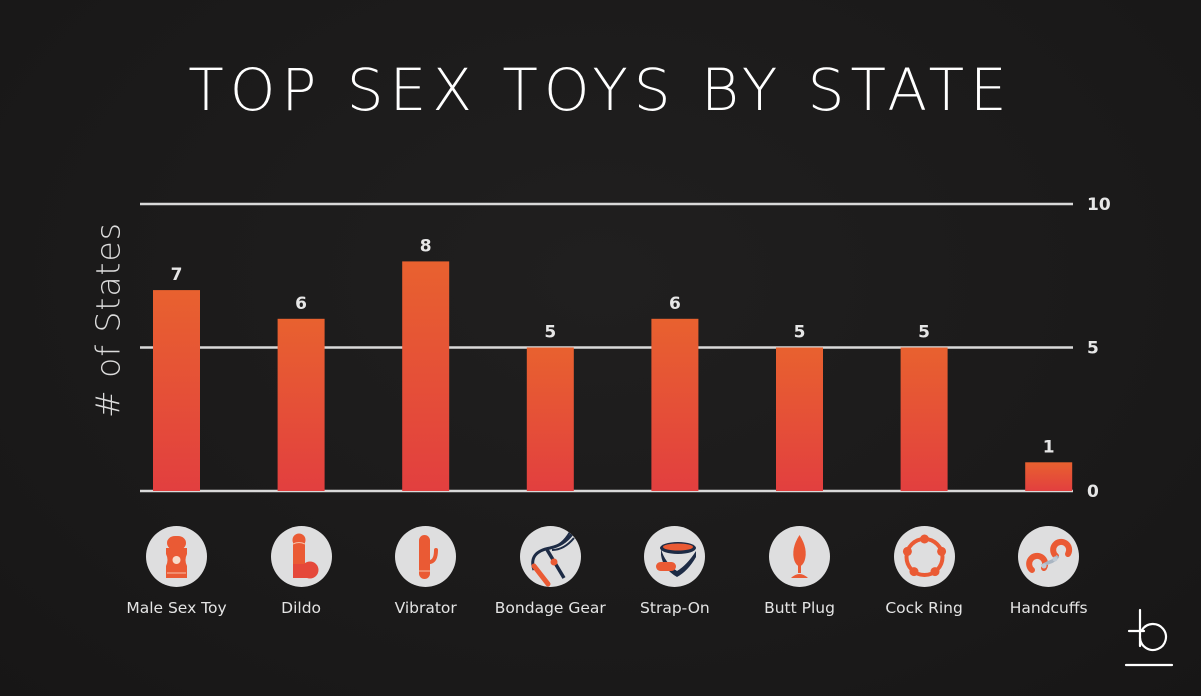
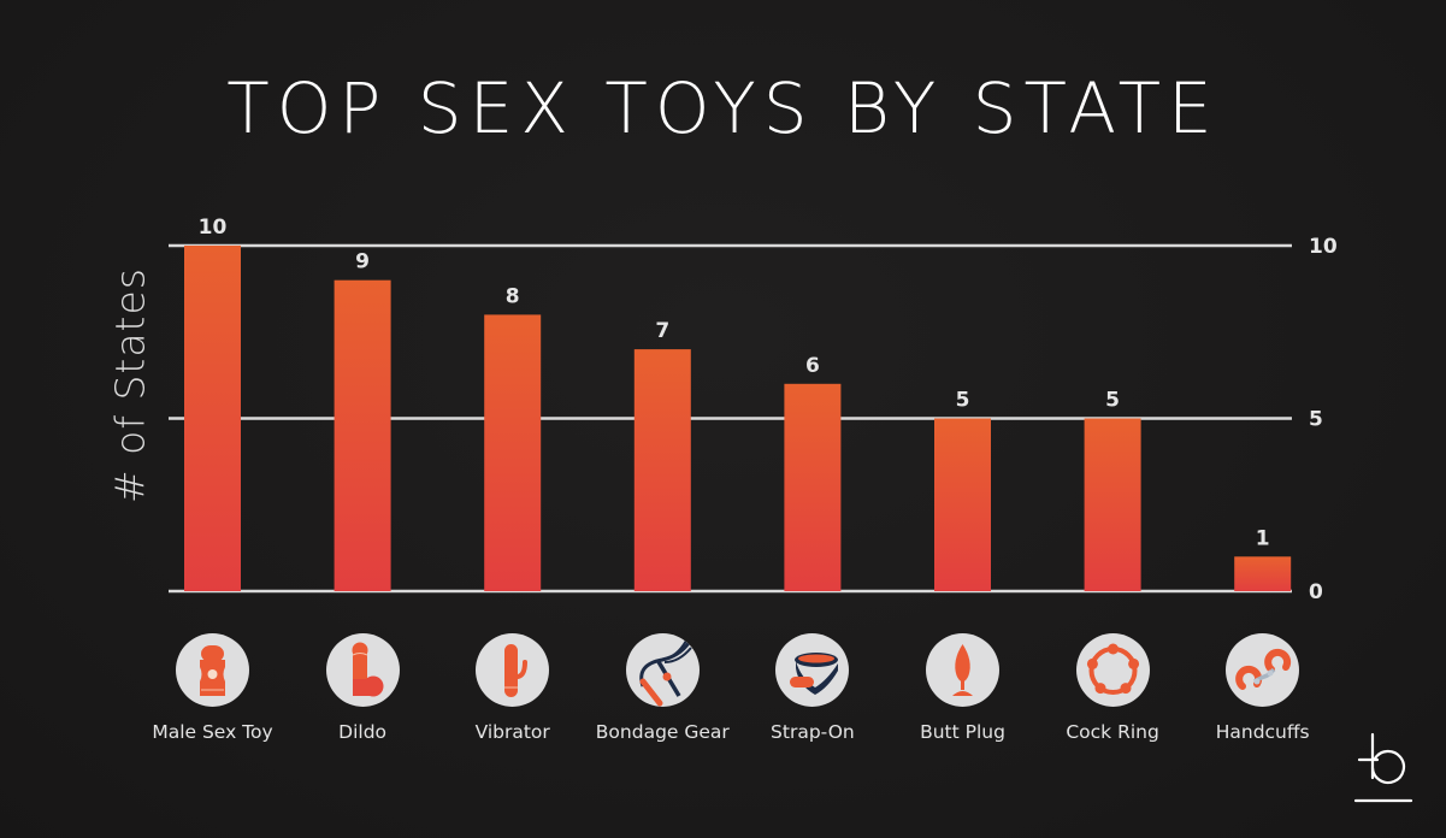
Male Sex Toy: 7 -> 10
Dildo: 6 -> 9
Bondage Gear: 5 -> 7
